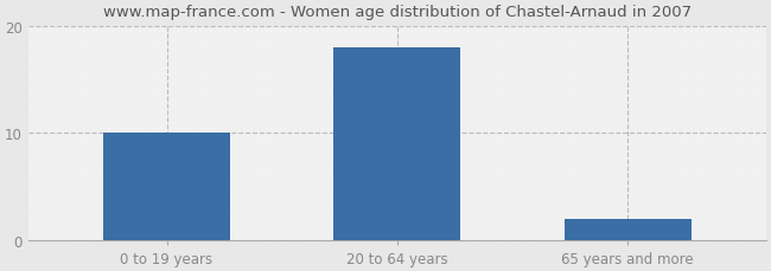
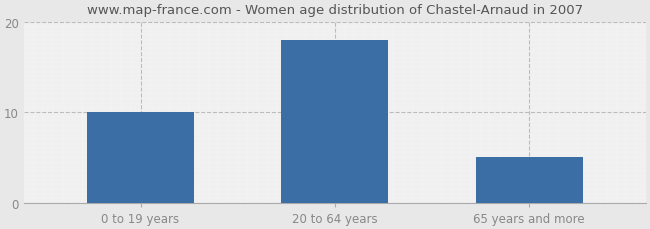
65 years and more: 2 -> 5
